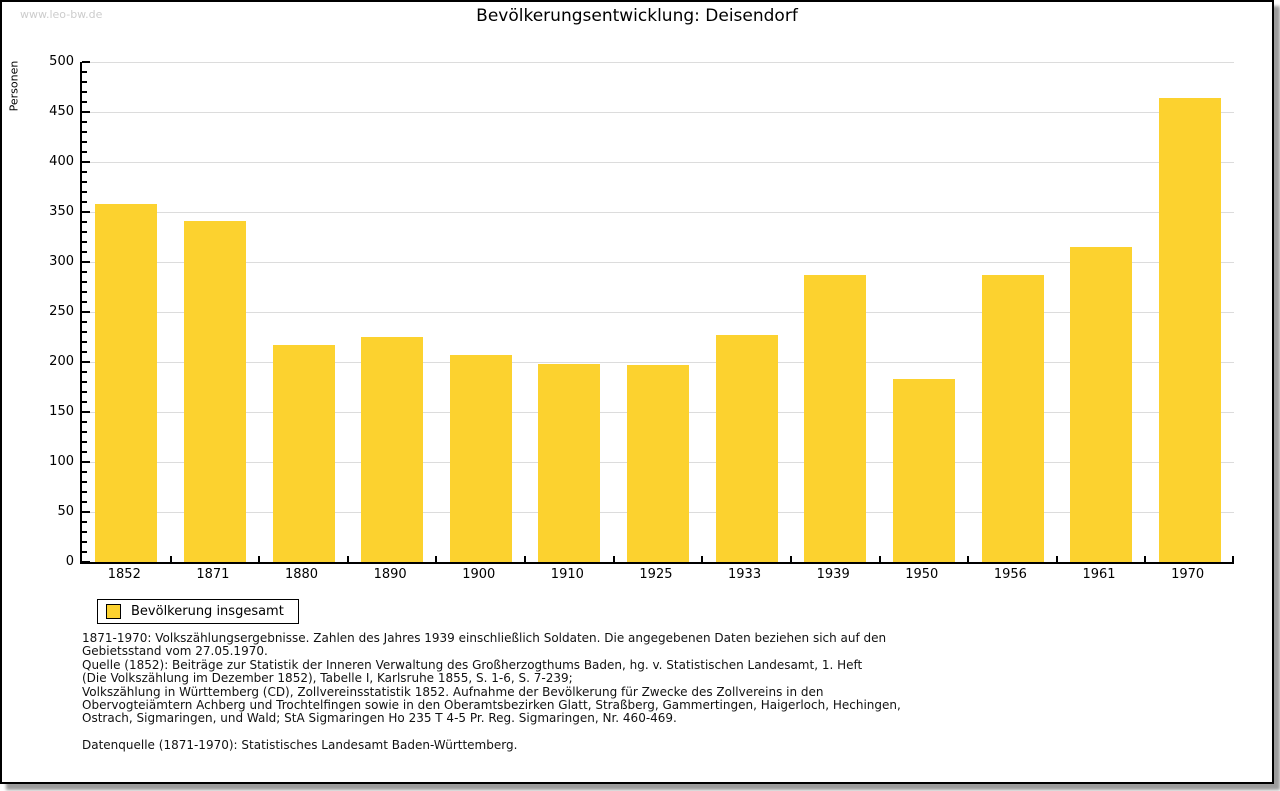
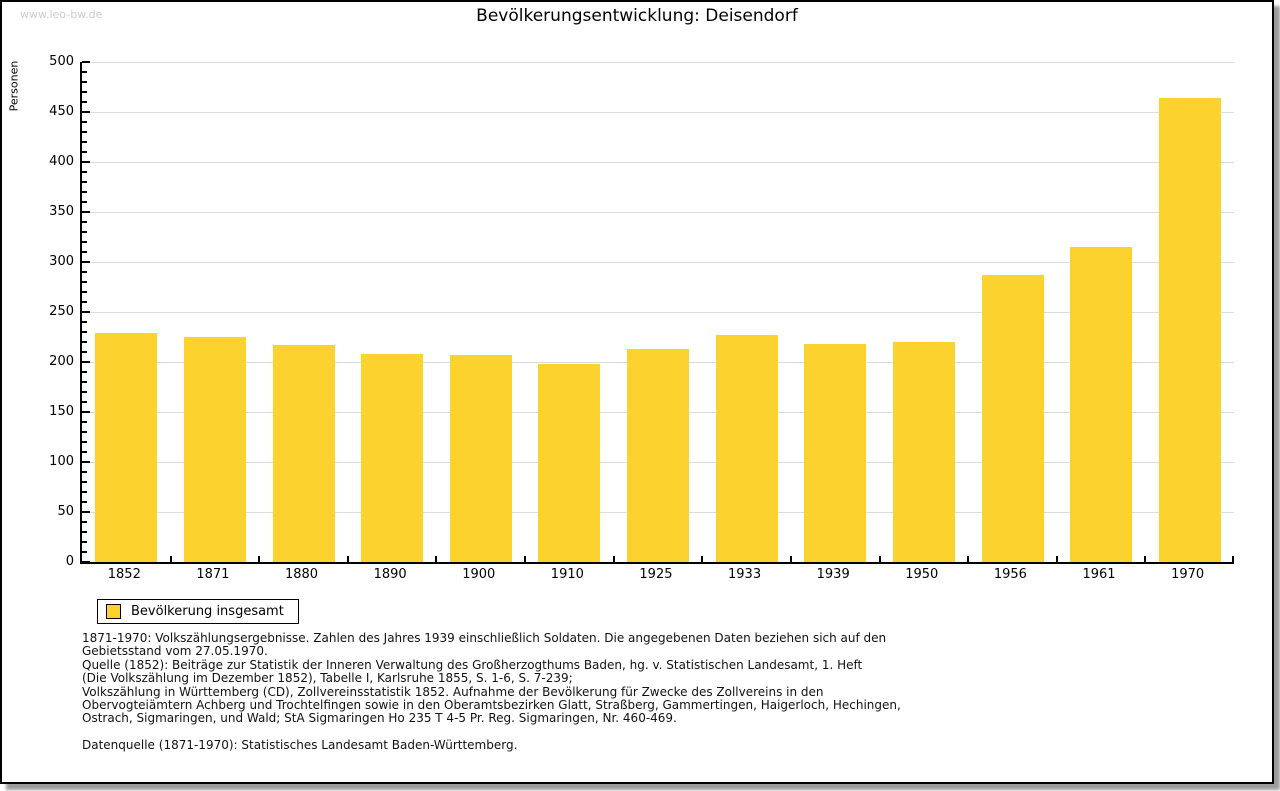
1852: 358 -> 229
1871: 341 -> 225
1890: 225 -> 208
1925: 197 -> 213
1939: 287 -> 218
1950: 183 -> 220
